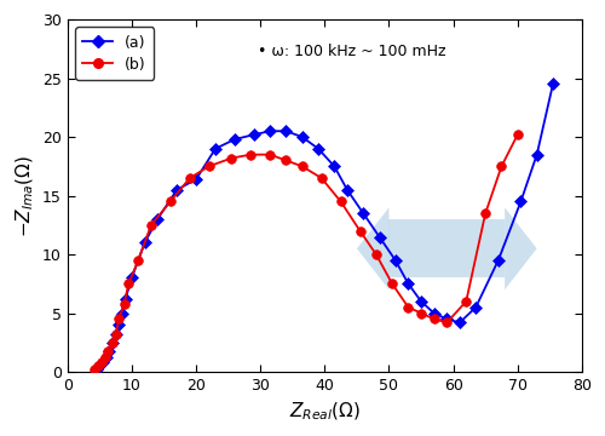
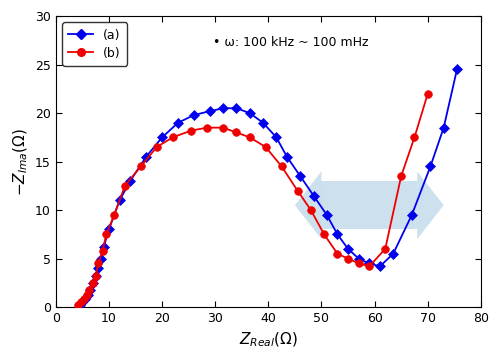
(a)/20: 16.4 -> 17.5
(b)/70: 20.2 -> 22.0
